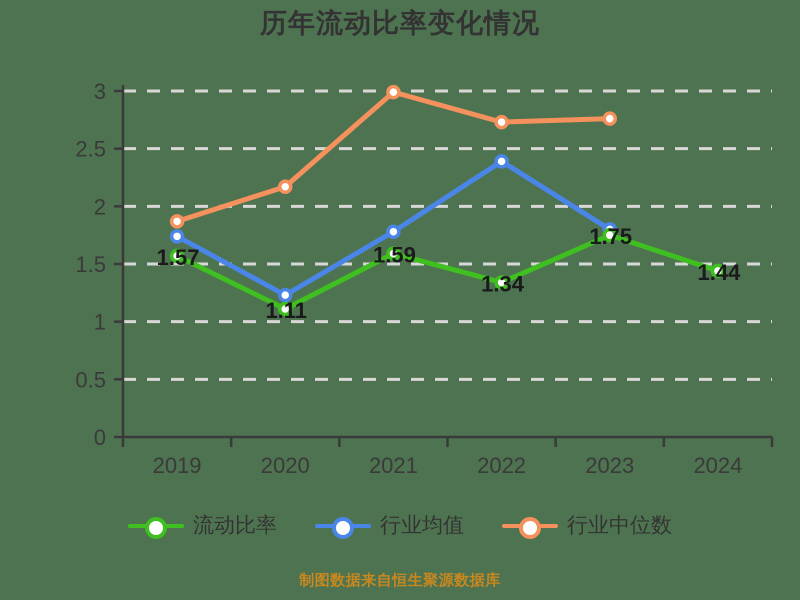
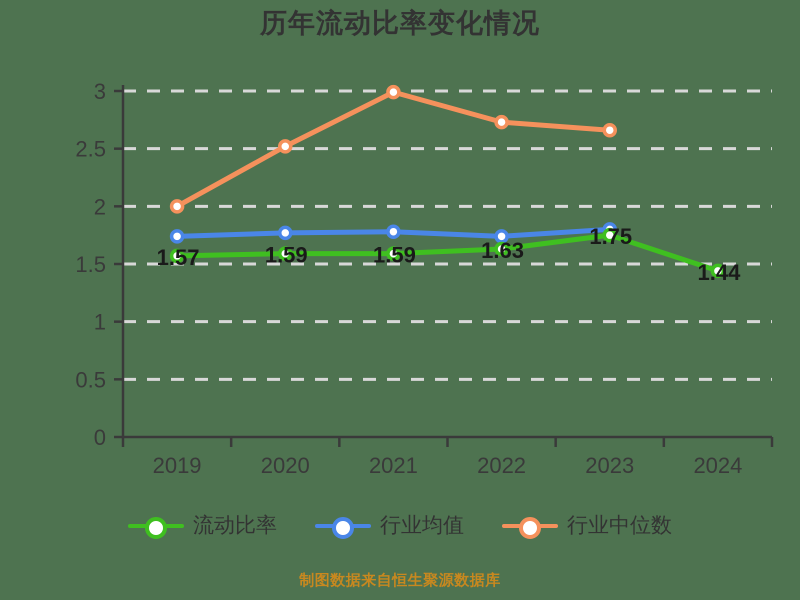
行业中位数/2019: 1.87 -> 2.00
流动比率/2020: 1.11 -> 1.59
行业均值/2020: 1.23 -> 1.77
行业中位数/2020: 2.17 -> 2.52
流动比率/2022: 1.34 -> 1.63
行业均值/2022: 2.39 -> 1.74
行业中位数/2023: 2.76 -> 2.66
